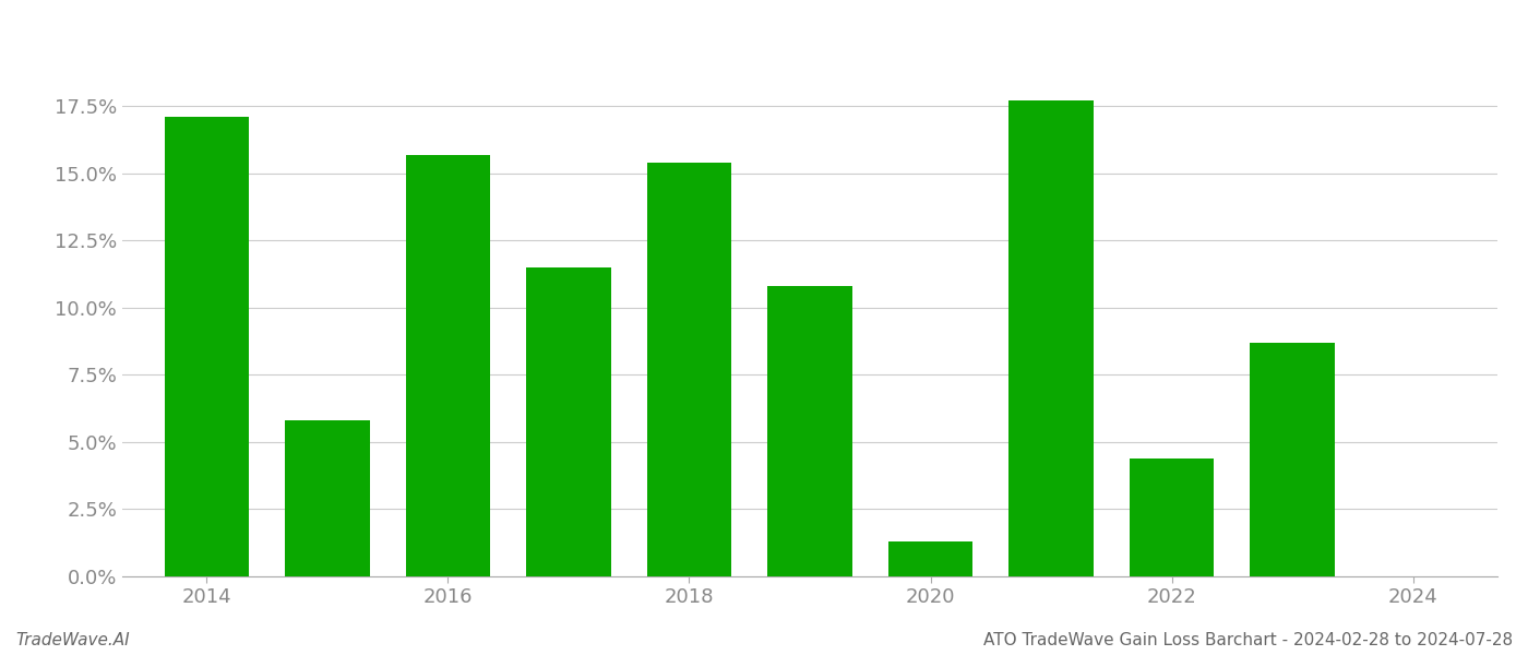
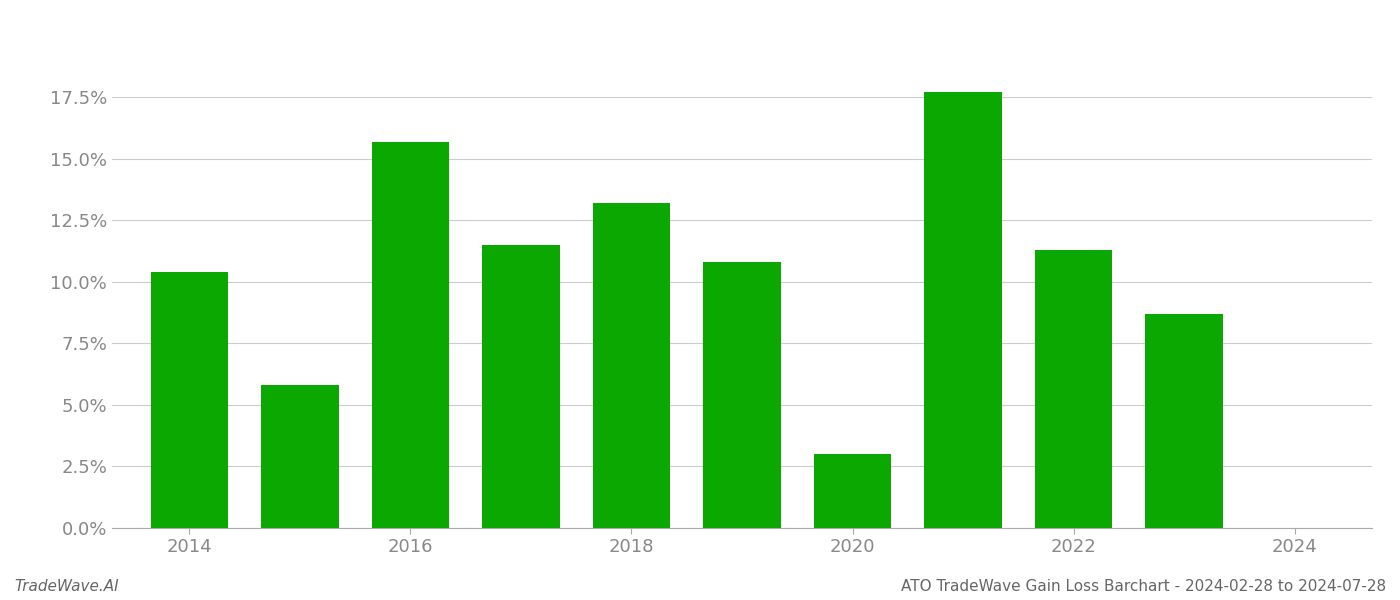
2014: 17.1% -> 10.4%
2018: 15.4% -> 13.2%
2020: 1.3% -> 3.0%
2022: 4.4% -> 11.3%
